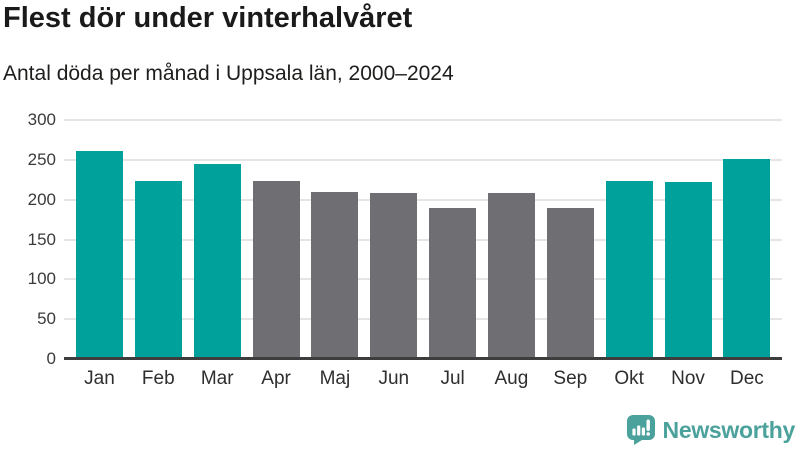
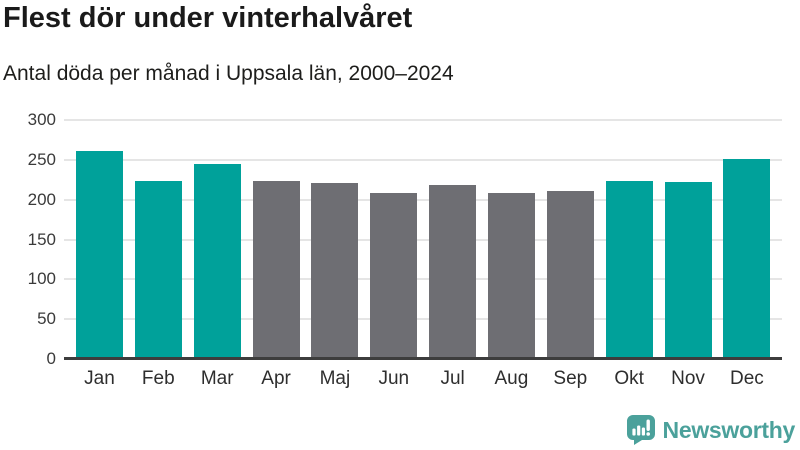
Maj: 210 -> 220
Jul: 190 -> 220
Sep: 190 -> 210
